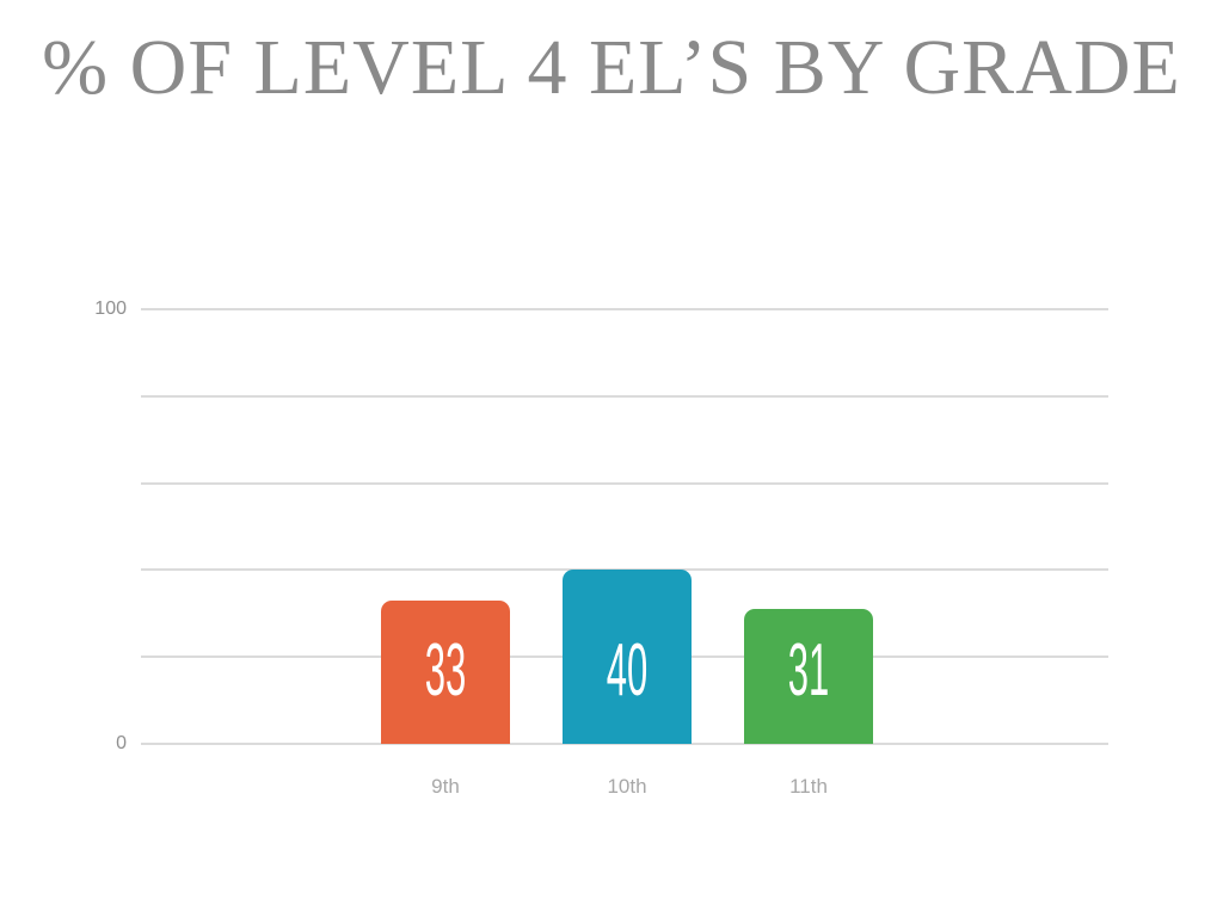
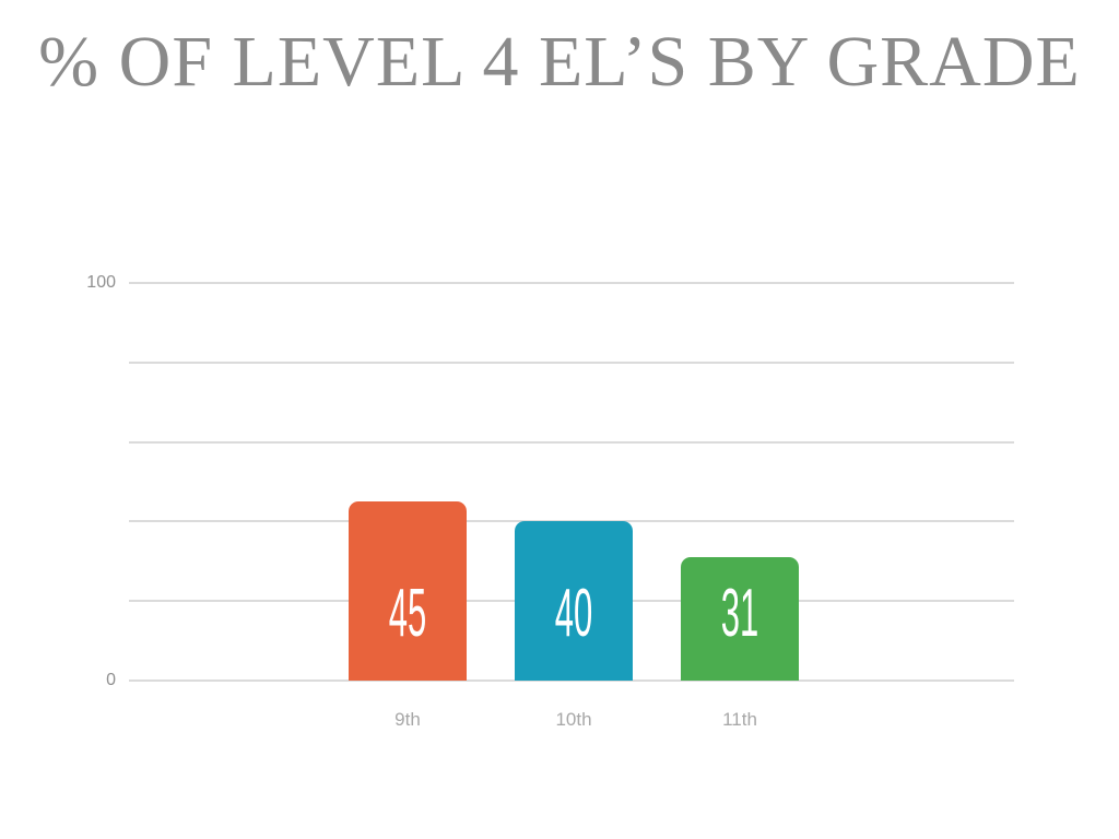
9th: 33 -> 45
